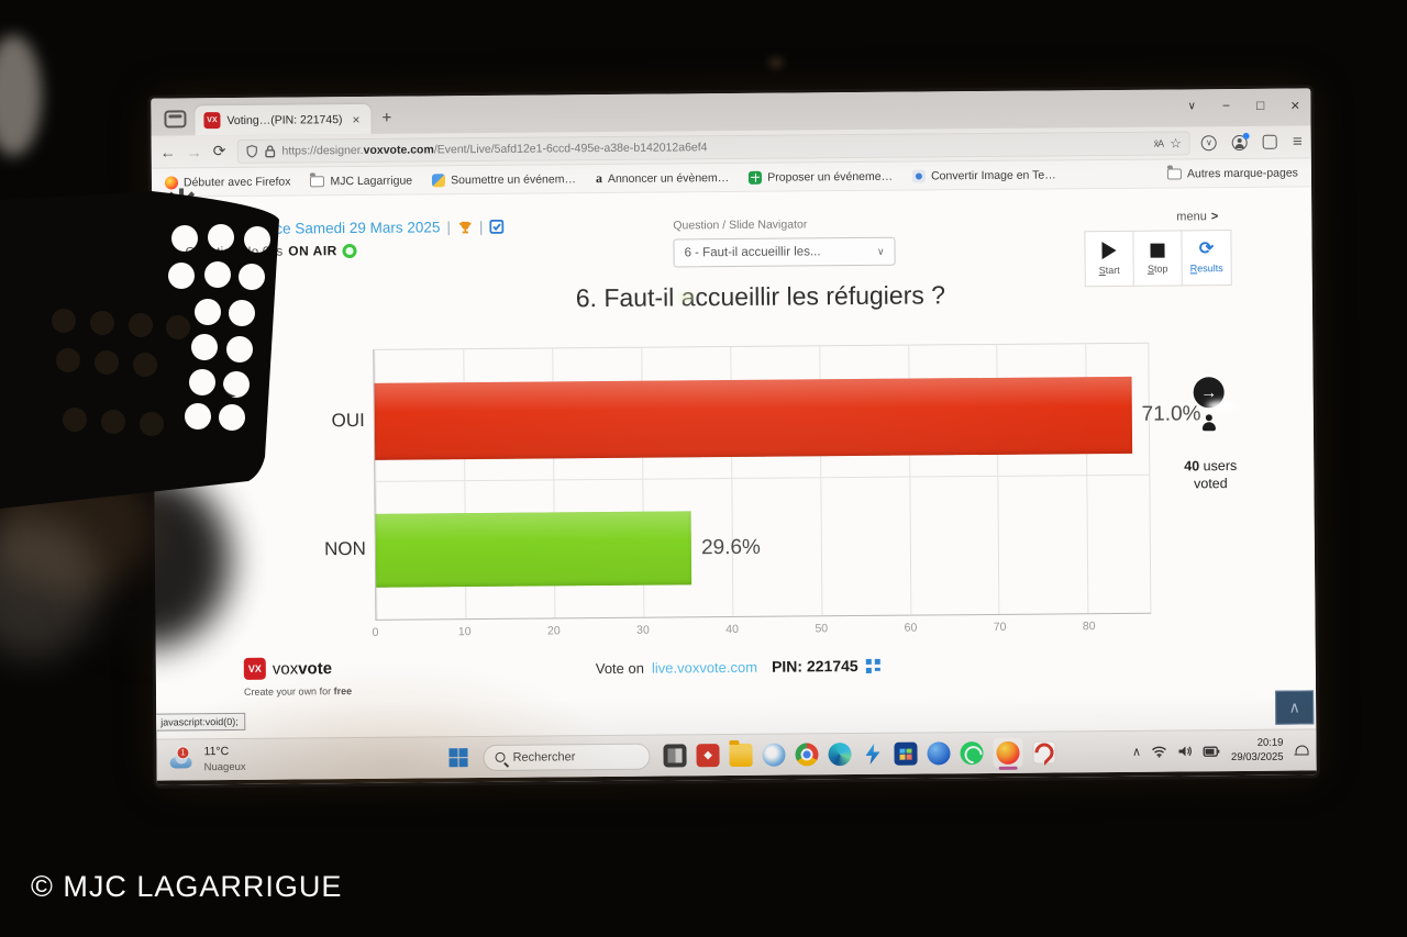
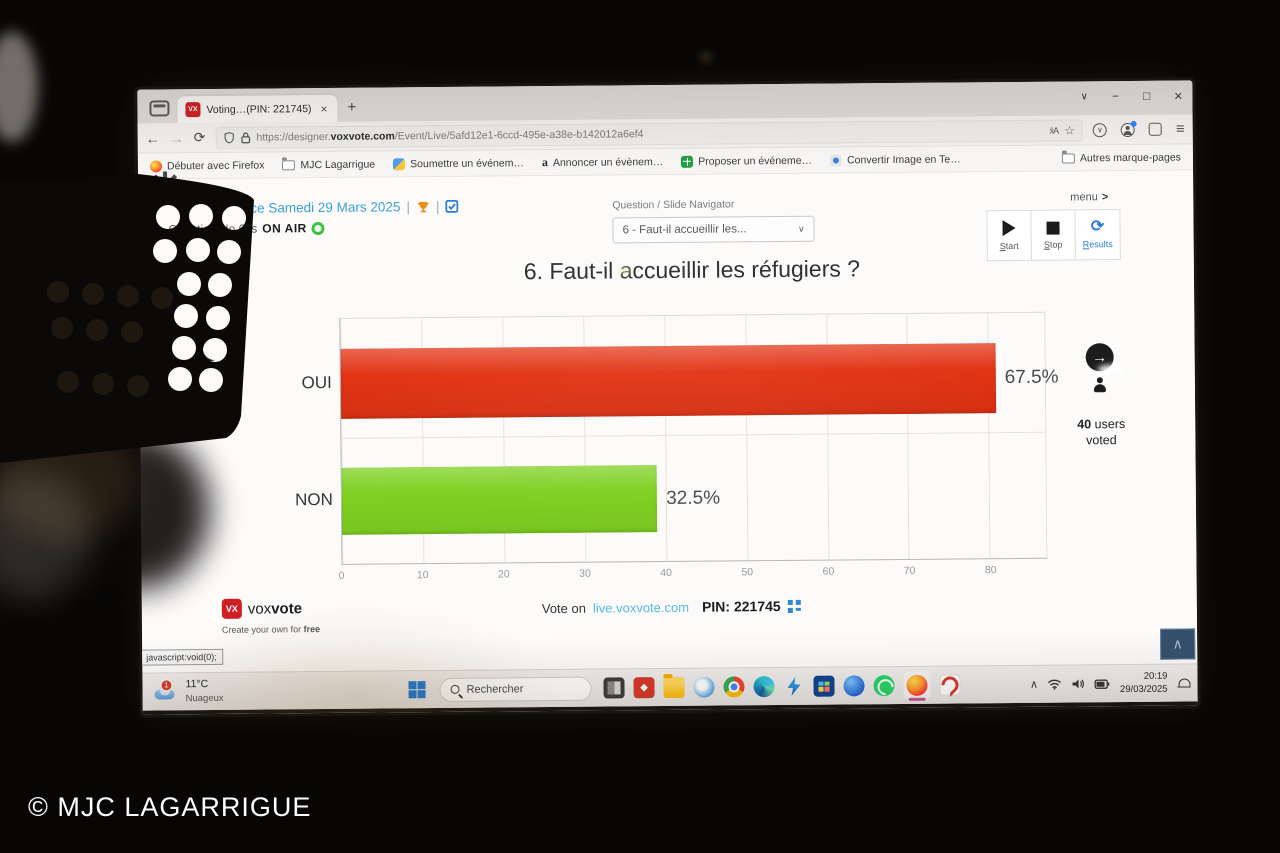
OUI: 71.0% -> 67.5%
NON: 29.6% -> 32.5%
